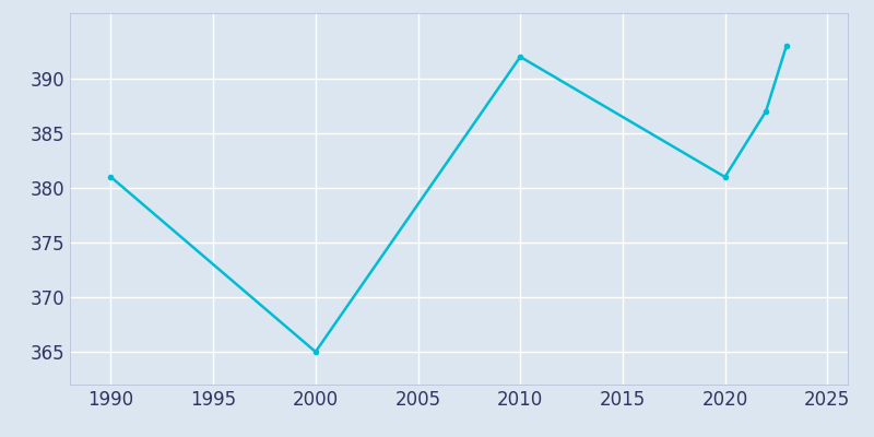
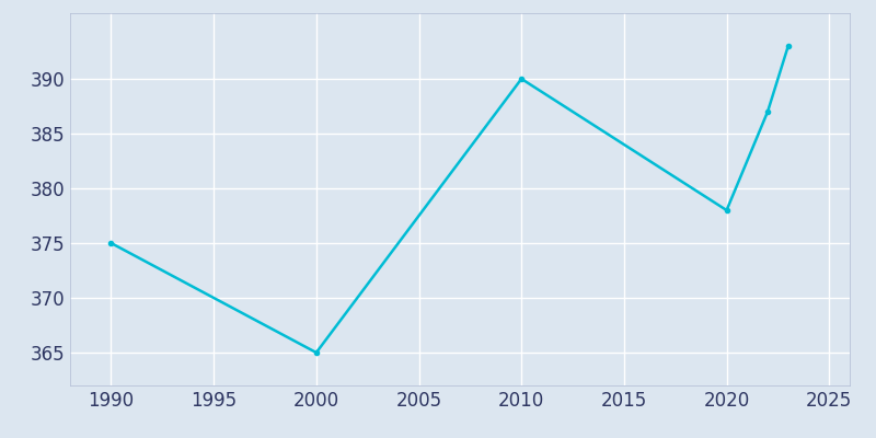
1990: 381 -> 375
2010: 392 -> 390
2020: 381 -> 378
